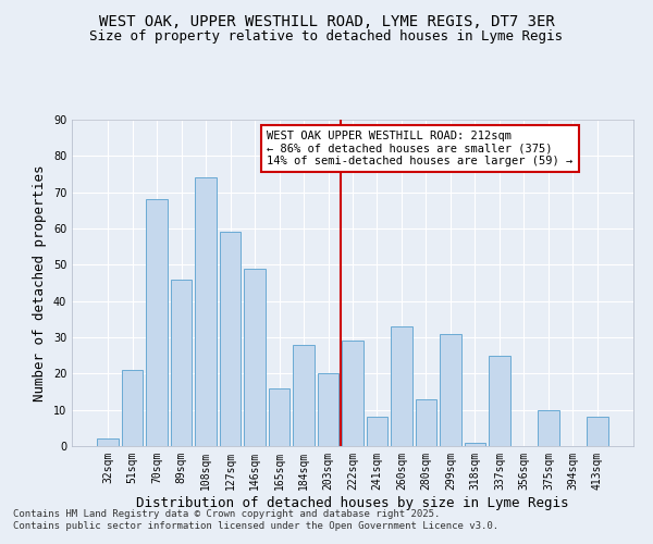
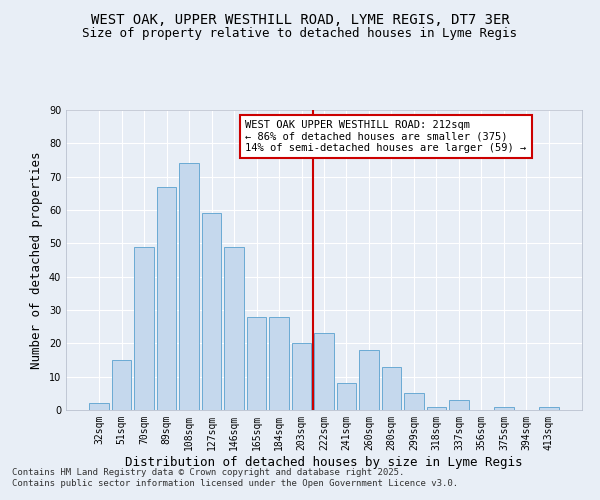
51sqm: 21 -> 15
70sqm: 68 -> 49
89sqm: 46 -> 67
165sqm: 16 -> 28
222sqm: 29 -> 23
260sqm: 33 -> 18
299sqm: 31 -> 5
337sqm: 25 -> 3
375sqm: 10 -> 1
413sqm: 8 -> 1
